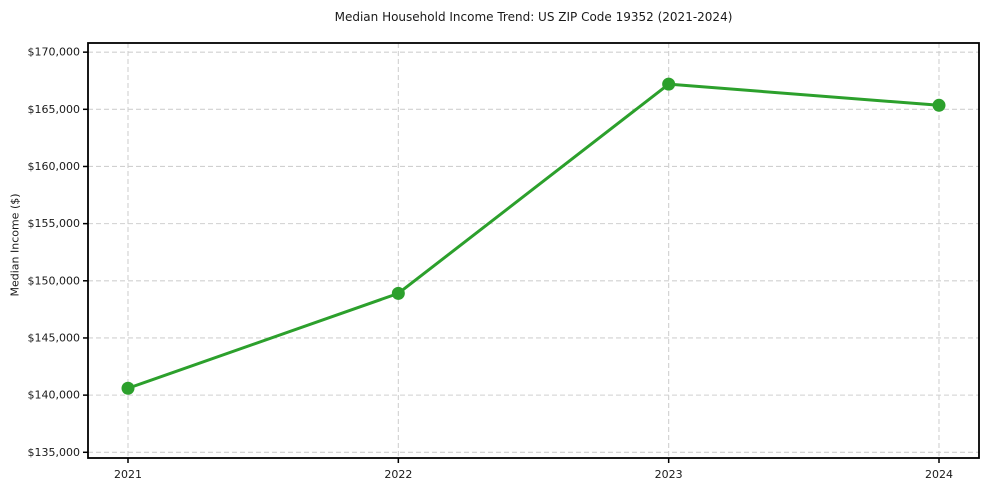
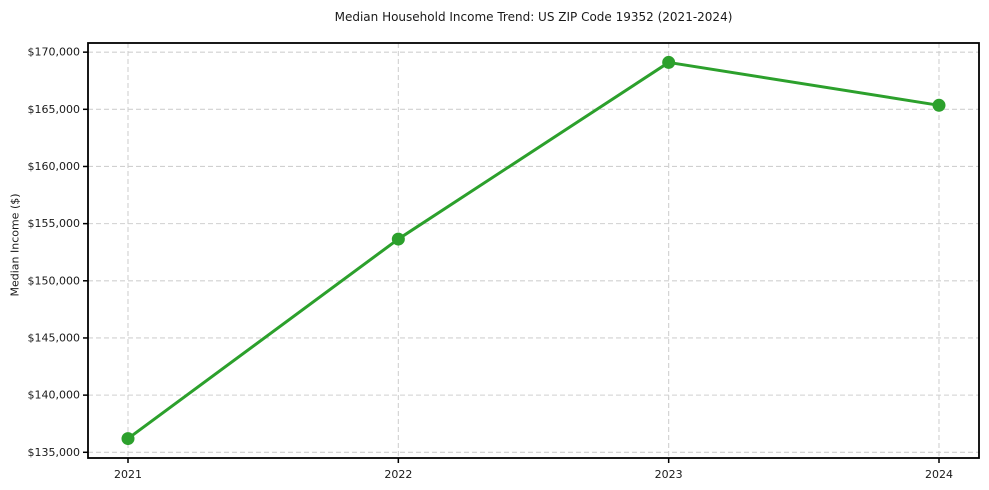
2021: $140600 -> $136200
2022: $148900 -> $153600
2023: $167200 -> $169100
